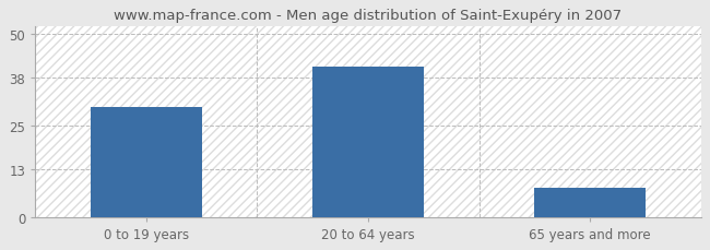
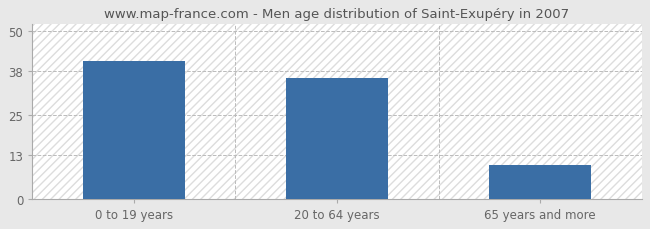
0 to 19 years: 30 -> 41
20 to 64 years: 41 -> 36
65 years and more: 8 -> 10
